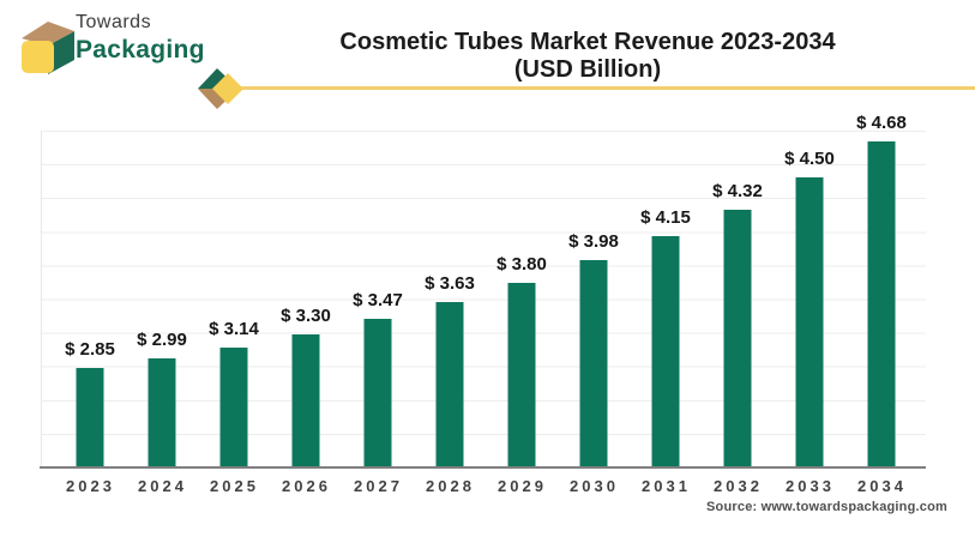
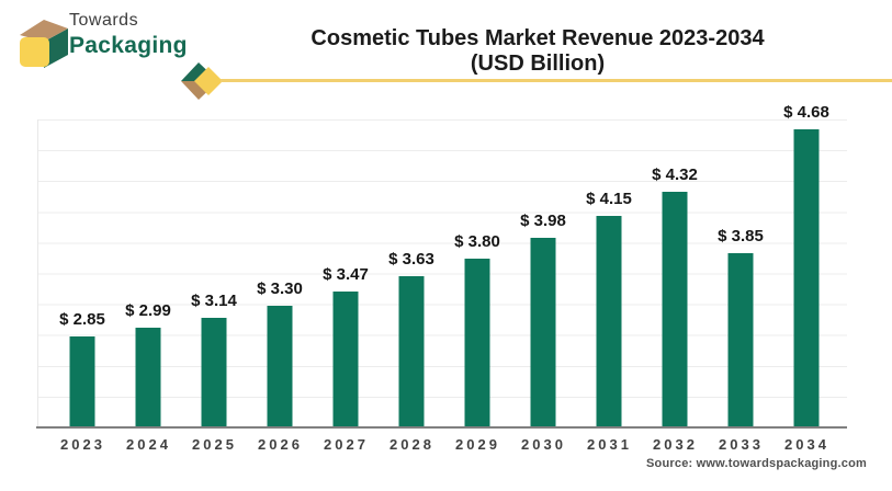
2033: 4.50 -> 3.85
